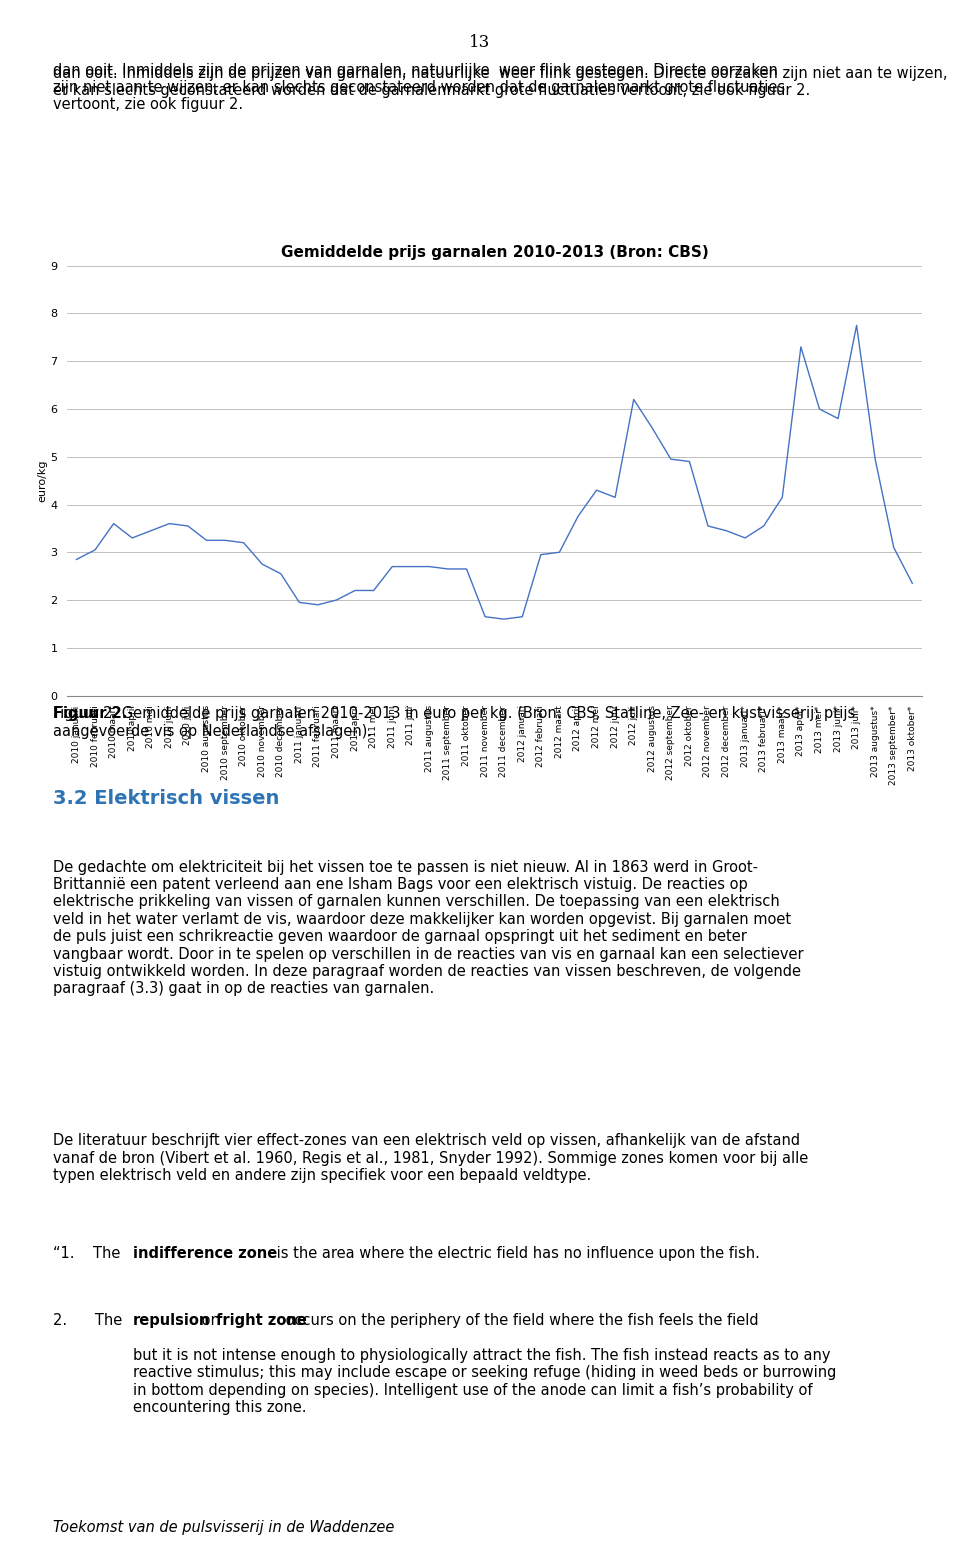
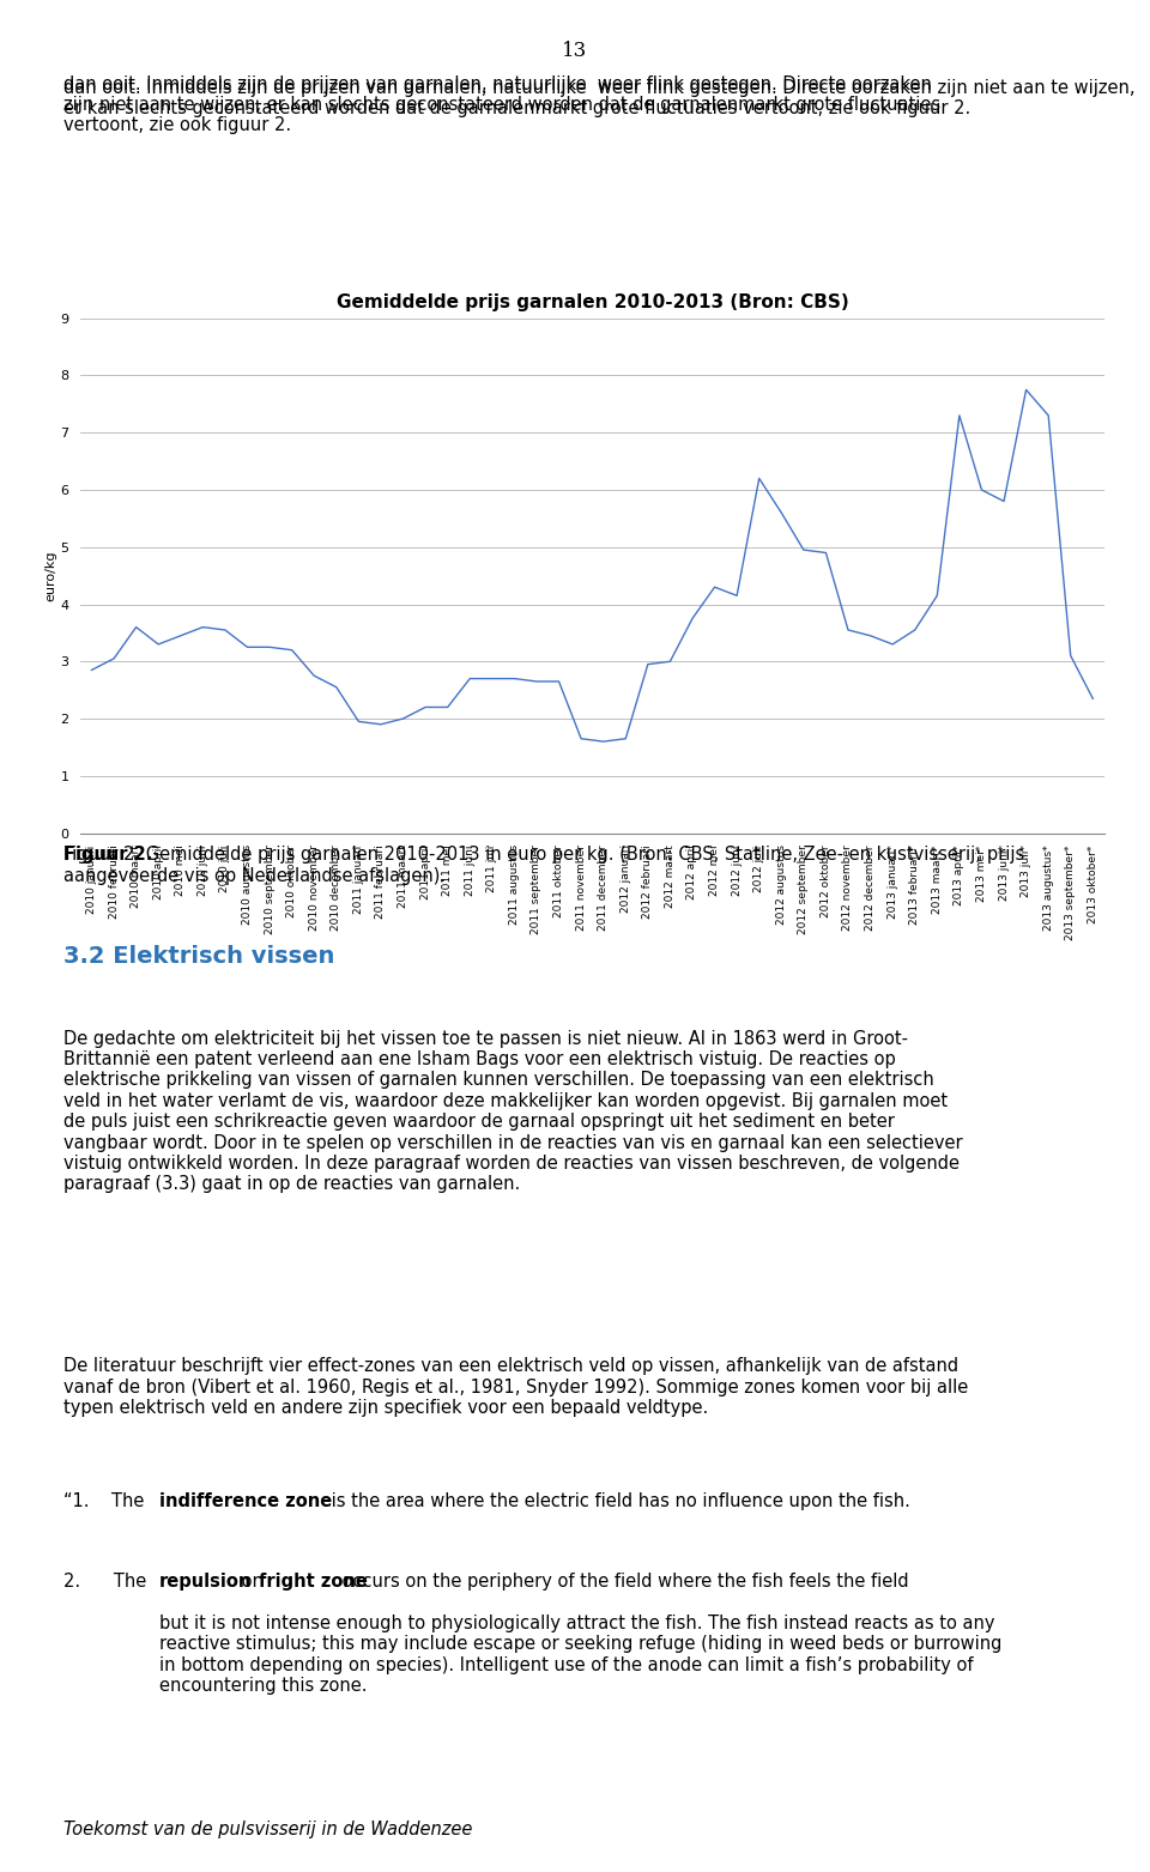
2013 augustus*: 4.95 -> 7.30
